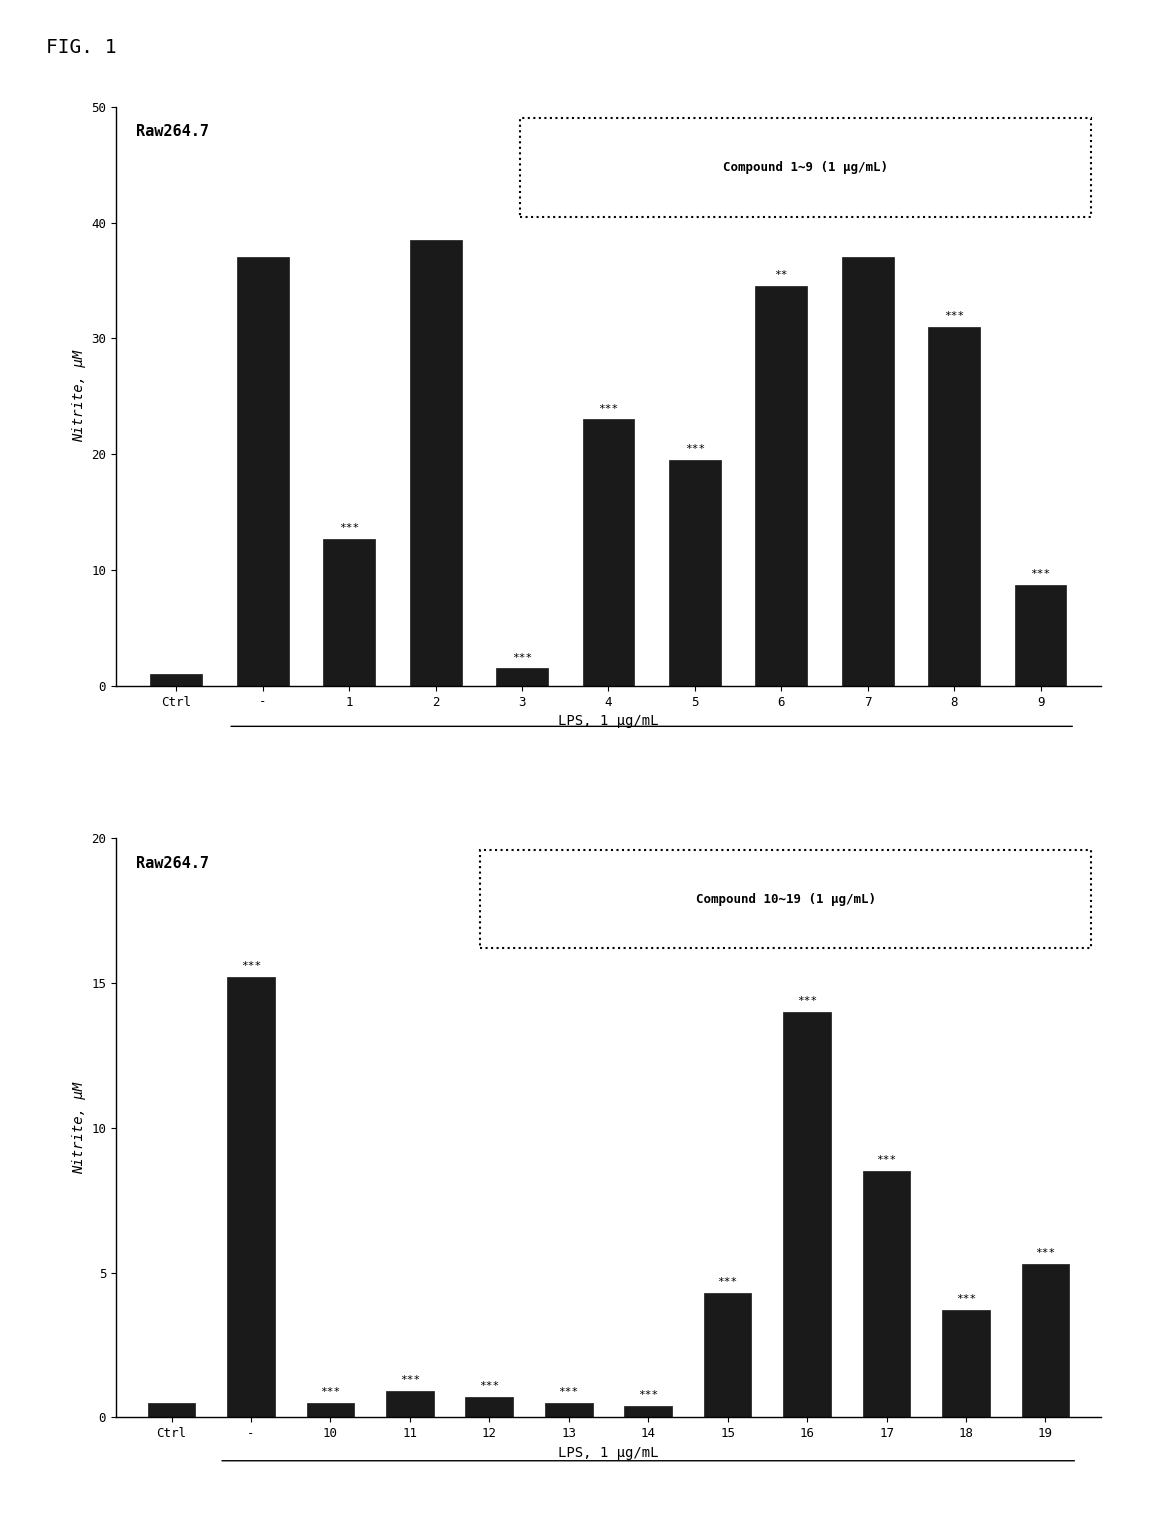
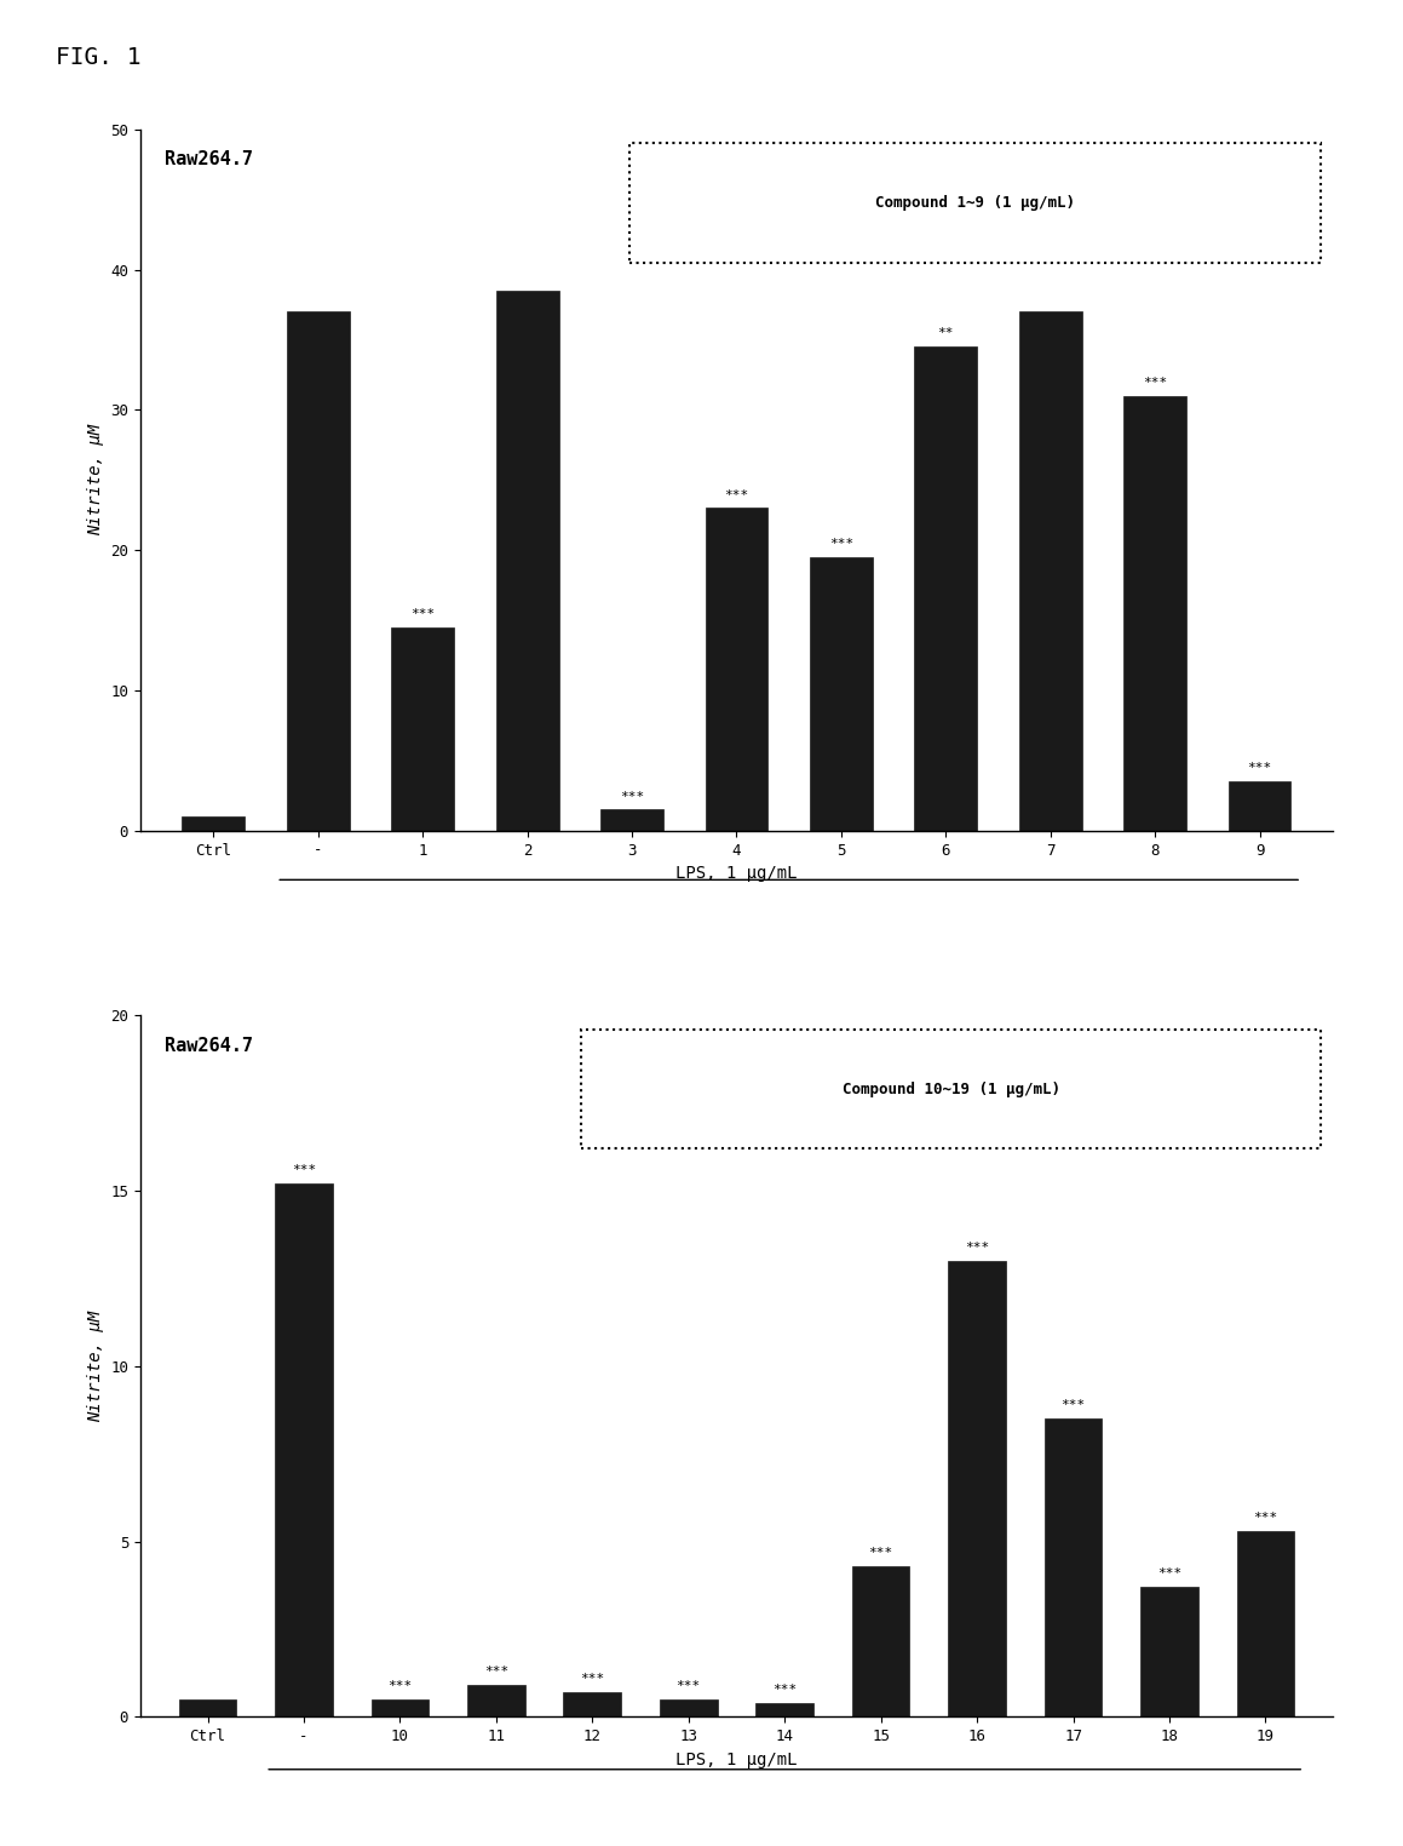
1: 12.7 -> 14.5
9: 8.7 -> 3.5
16: 14.0 -> 13.0
